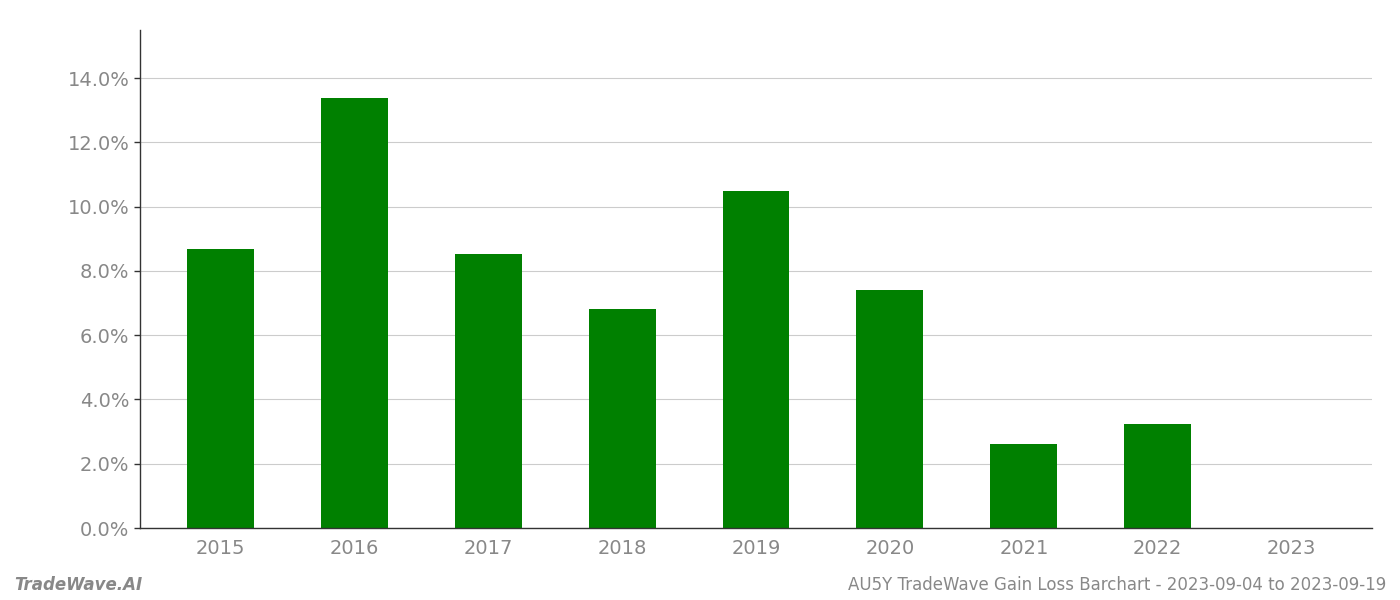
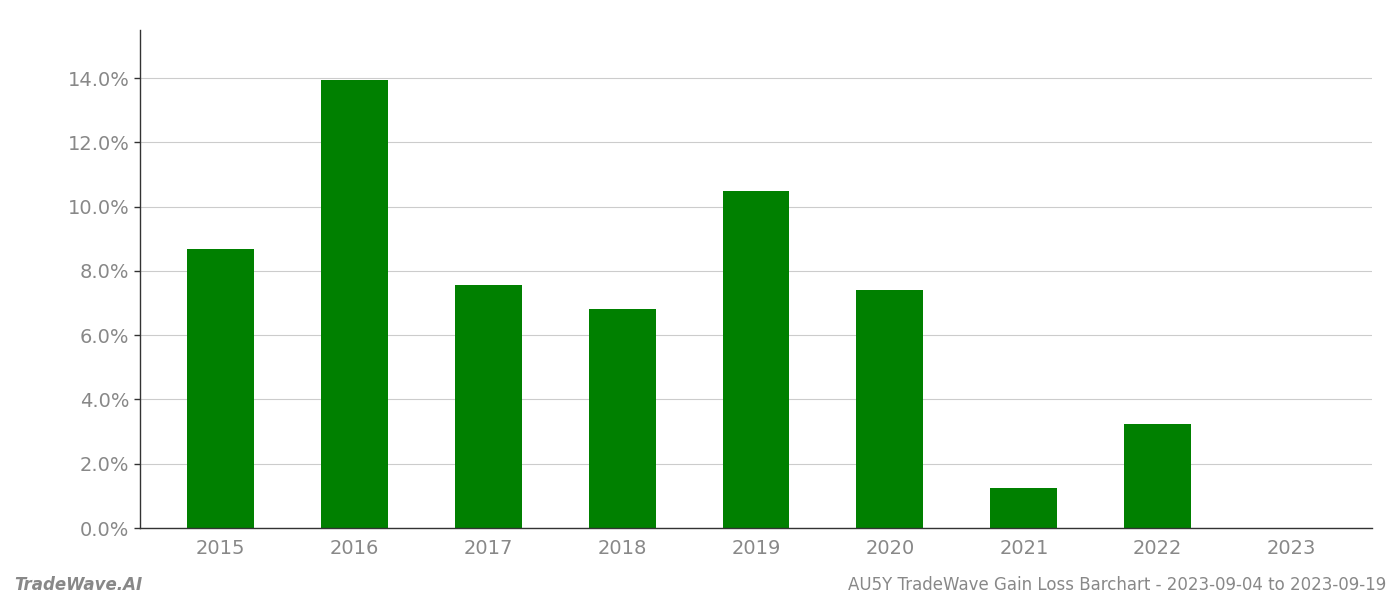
2016: 13.38% -> 13.95%
2017: 8.52% -> 7.55%
2021: 2.62% -> 1.25%
